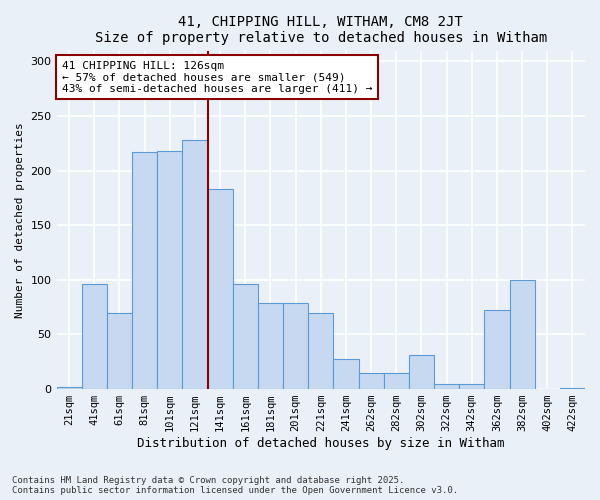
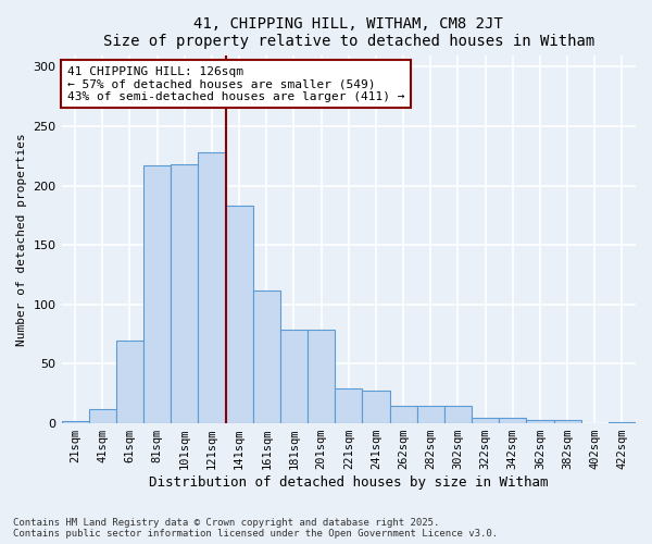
41sqm: 96 -> 12
161sqm: 96 -> 112
221sqm: 70 -> 29
302sqm: 31 -> 15
362sqm: 72 -> 3
382sqm: 100 -> 3
